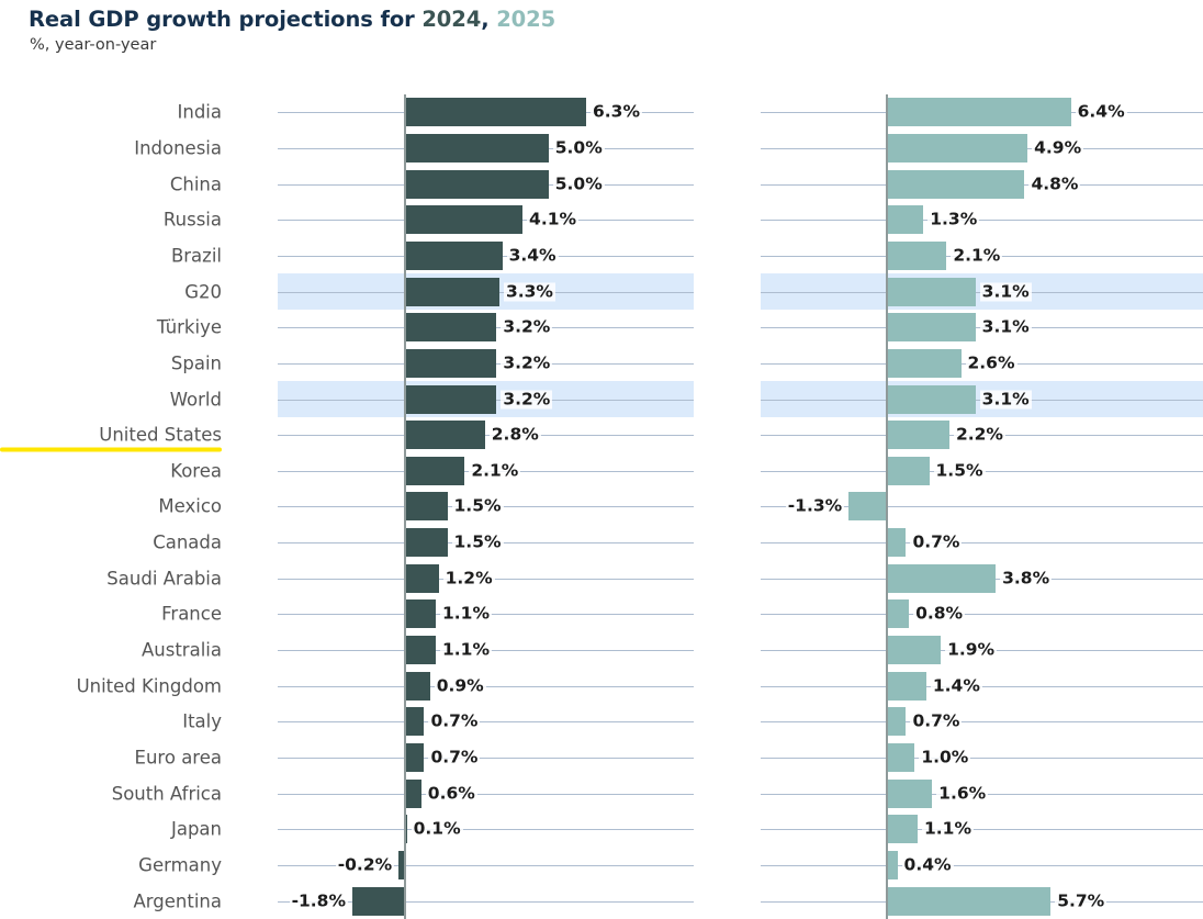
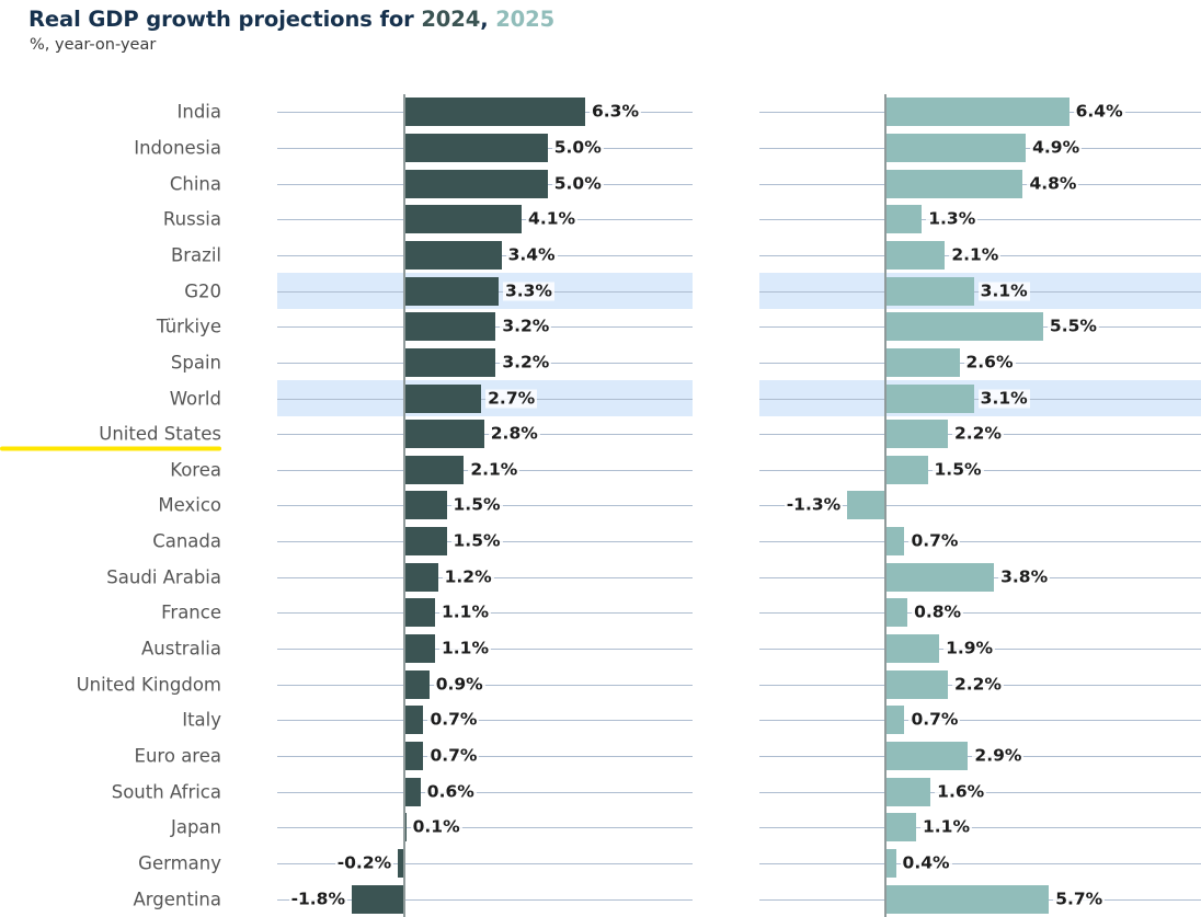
2025/Türkiye: 3.1% -> 5.5%
2024/World: 3.2% -> 2.7%
2025/United Kingdom: 1.4% -> 2.2%
2025/Euro area: 1.0% -> 2.9%
